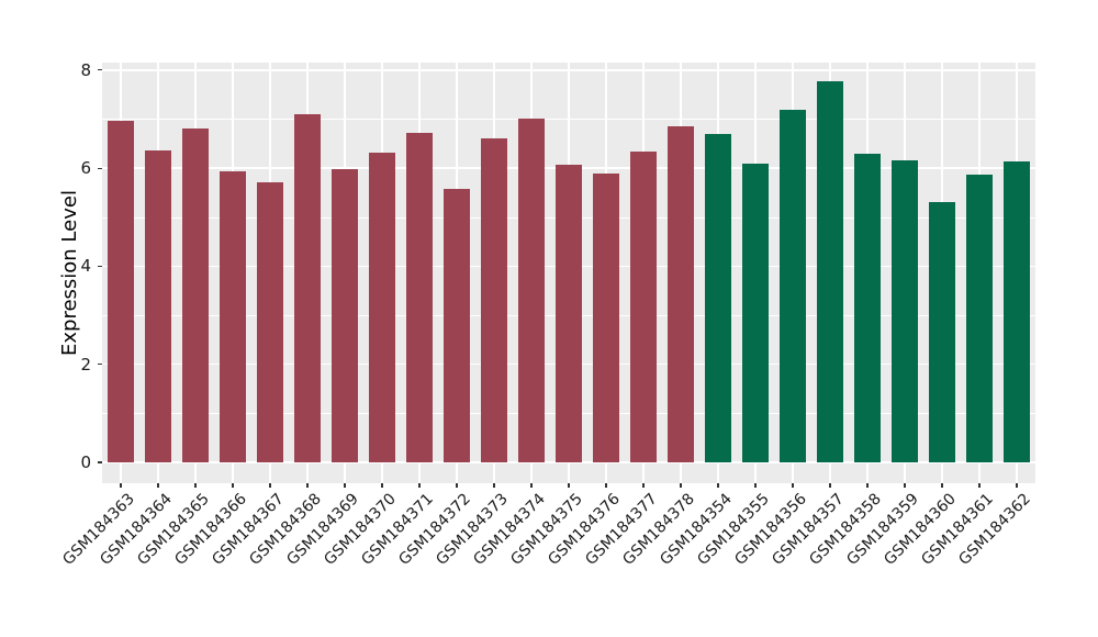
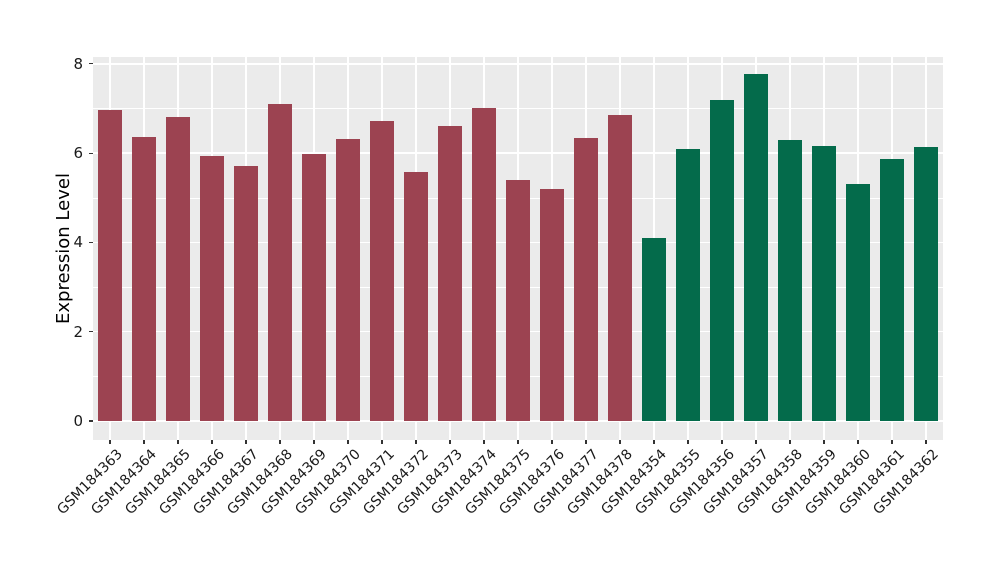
GSM184375: 6.1 -> 5.4
GSM184376: 5.9 -> 5.2
GSM184354: 6.7 -> 4.1
